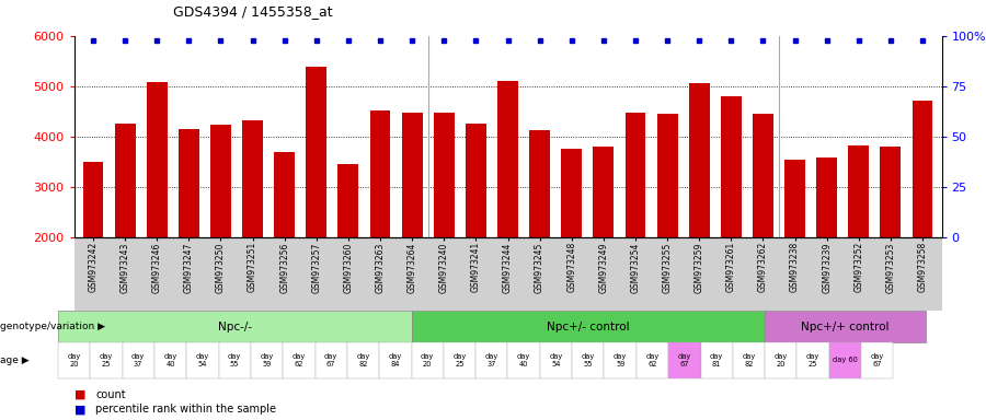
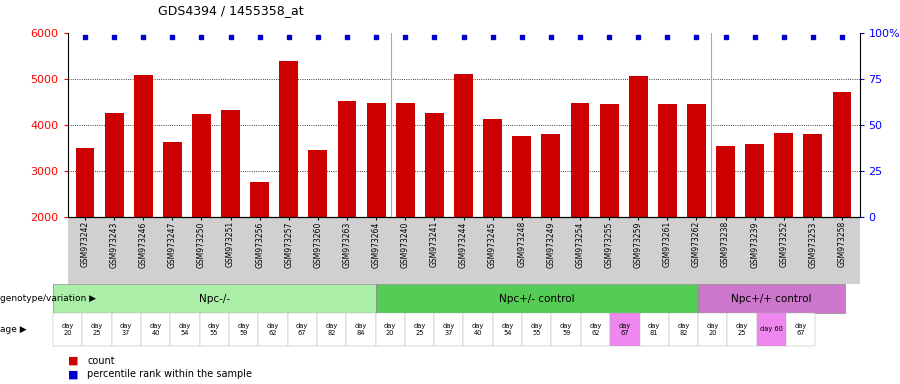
GSM973247: 4150 -> 3620
GSM973256: 3700 -> 2750
GSM973261: 4800 -> 4450
